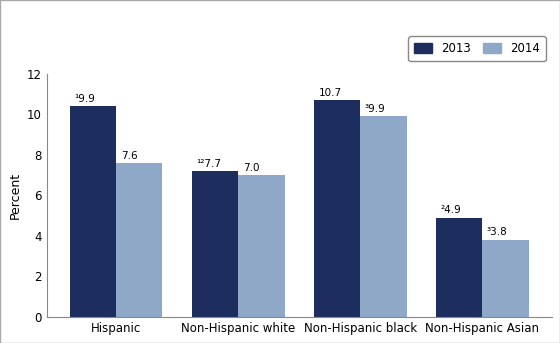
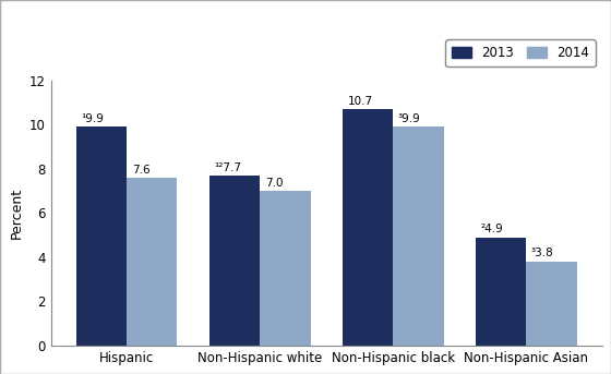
2013/Hispanic: 10.4 -> 9.9
2013/Non-Hispanic white: 7.2 -> 7.7
